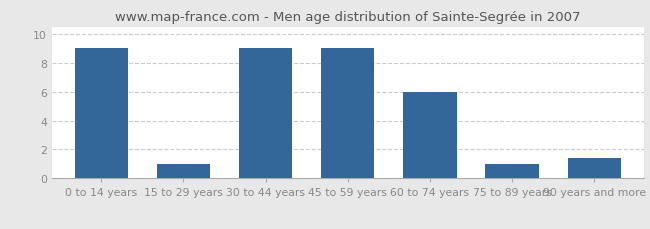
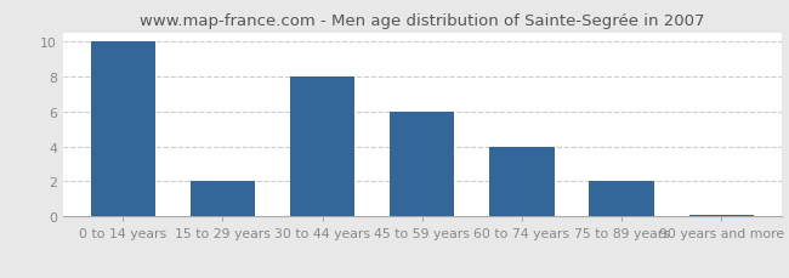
0 to 14 years: 9.0 -> 10.0
15 to 29 years: 1.0 -> 2.0
30 to 44 years: 9.0 -> 8.0
45 to 59 years: 9.0 -> 6.0
60 to 74 years: 6.0 -> 4.0
75 to 89 years: 1.0 -> 2.0
90 years and more: 1.4 -> 0.1
